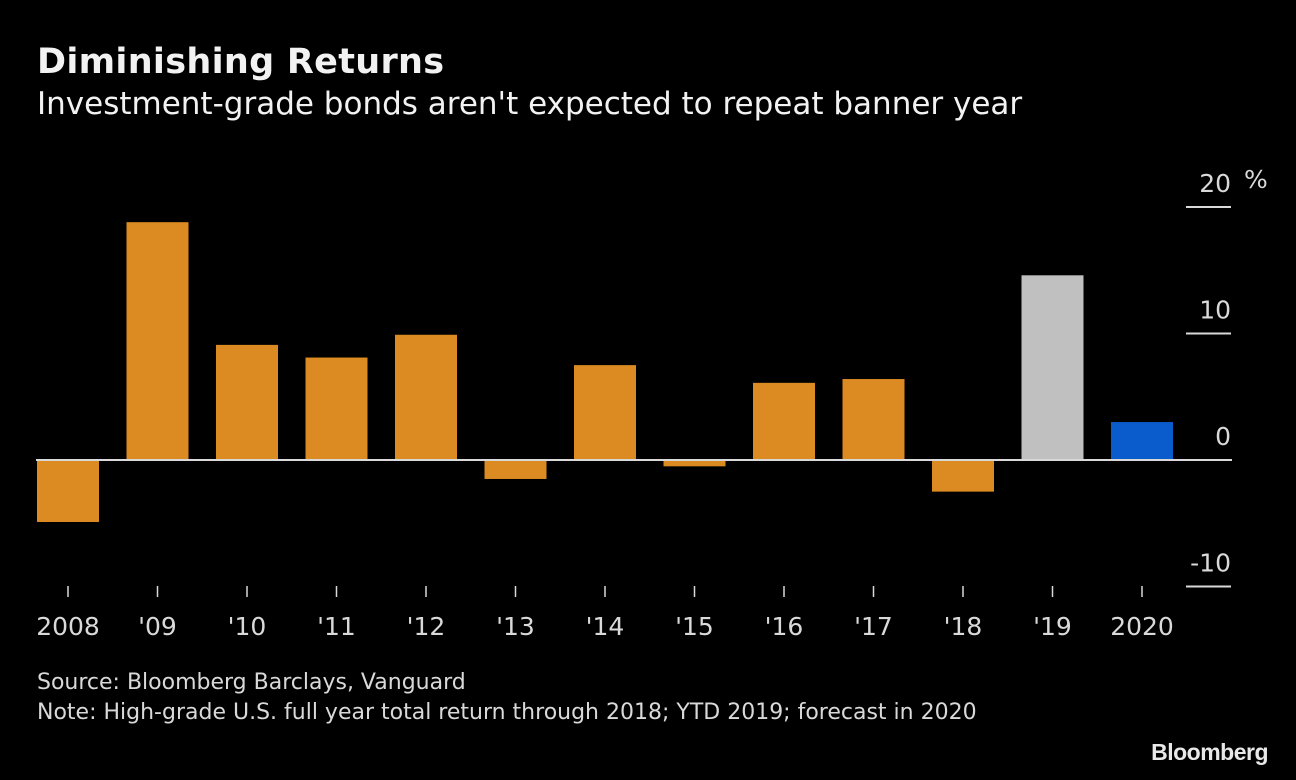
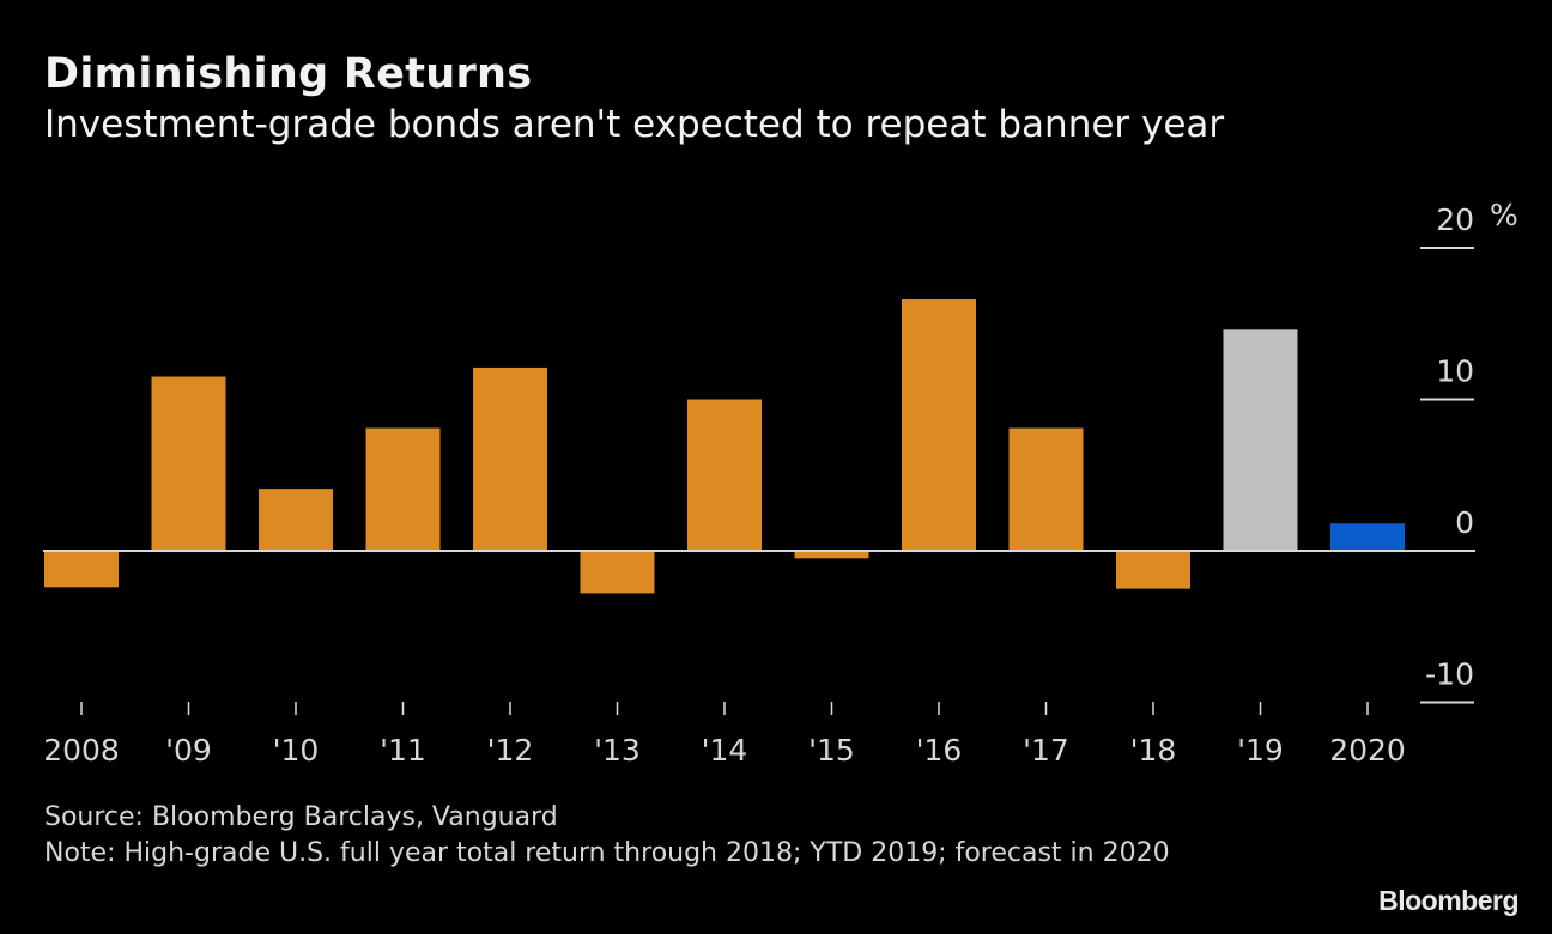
2008: -4.9 -> -2.4
'09: 18.8 -> 11.5
'10: 9.1 -> 4.1
'12: 9.9 -> 12.1
'13: -1.5 -> -2.8
'14: 7.5 -> 10.0
'16: 6.1 -> 16.6
'17: 6.4 -> 8.1
2020: 3.0 -> 1.8
